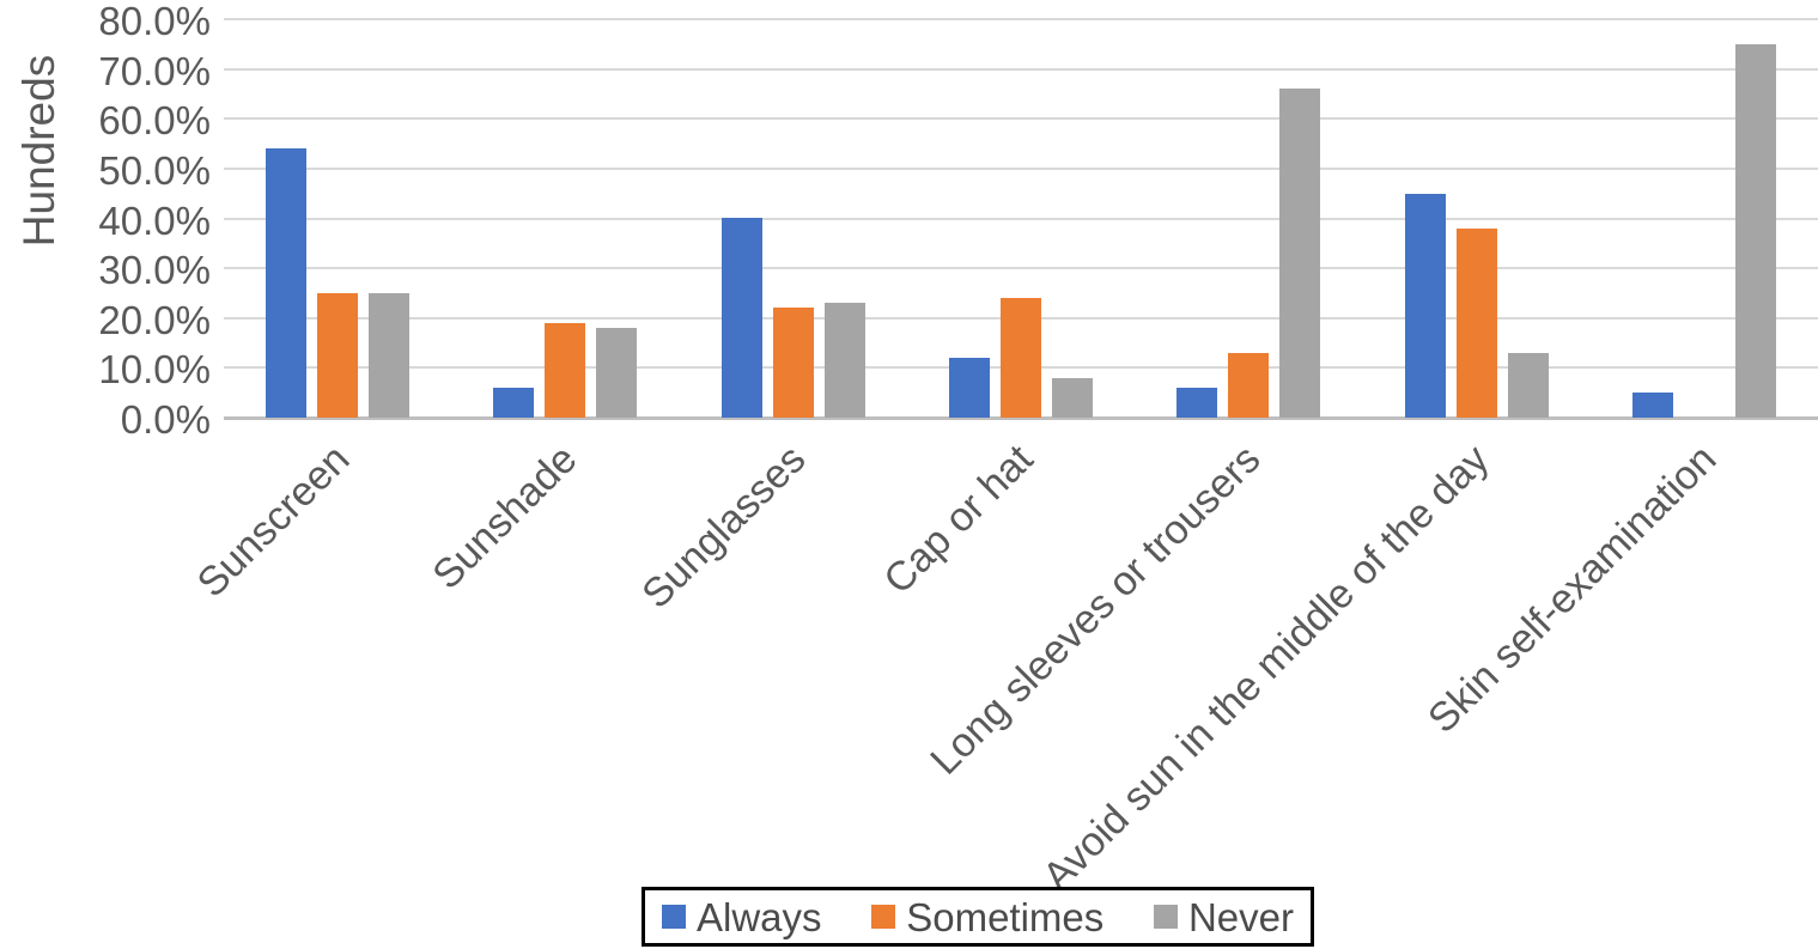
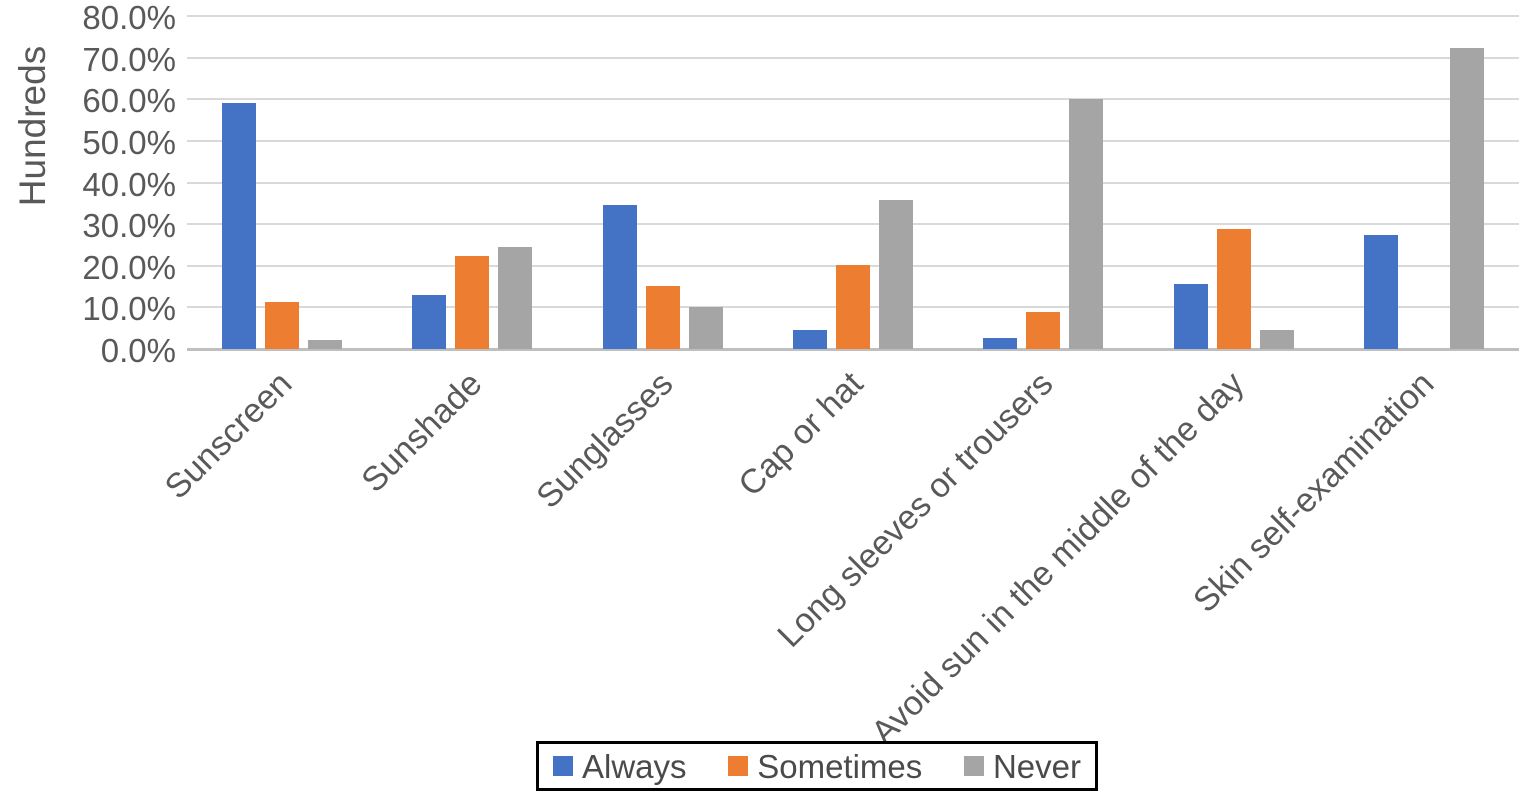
Always/Sunscreen: 54% -> 59%
Sometimes/Sunscreen: 25% -> 11%
Never/Sunscreen: 25% -> 2%
Always/Sunshade: 6% -> 13%
Sometimes/Sunshade: 19% -> 22%
Never/Sunshade: 18% -> 24%
Always/Sunglasses: 40% -> 35%
Sometimes/Sunglasses: 22% -> 15%
Never/Sunglasses: 23% -> 10%
Always/Cap or hat: 12% -> 5%
Sometimes/Cap or hat: 24% -> 20%
Never/Cap or hat: 8% -> 36%
Always/Long sleeves or trousers: 6% -> 3%
Sometimes/Long sleeves or trousers: 13% -> 9%
Never/Long sleeves or trousers: 66% -> 60%
Always/Avoid sun in the middle of the day: 45% -> 16%
Sometimes/Avoid sun in the middle of the day: 38% -> 29%
Never/Avoid sun in the middle of the day: 13% -> 5%
Always/Skin self-examination: 5% -> 27%
Never/Skin self-examination: 75% -> 72%
